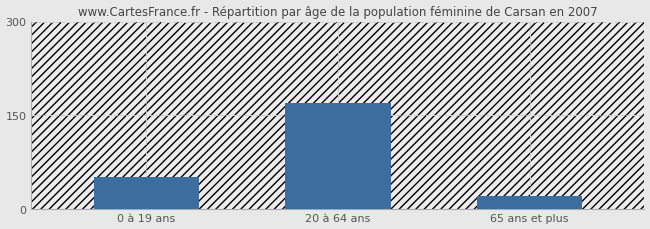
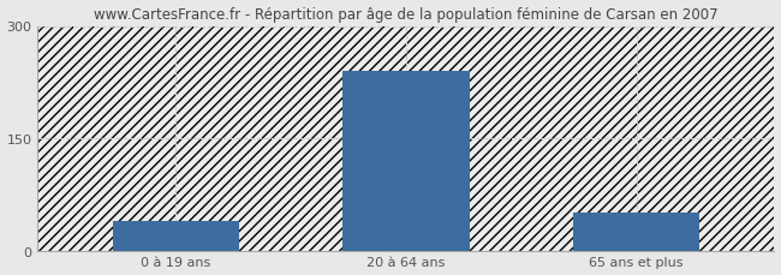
0 à 19 ans: 50 -> 40
20 à 64 ans: 170 -> 240
65 ans et plus: 20 -> 50
